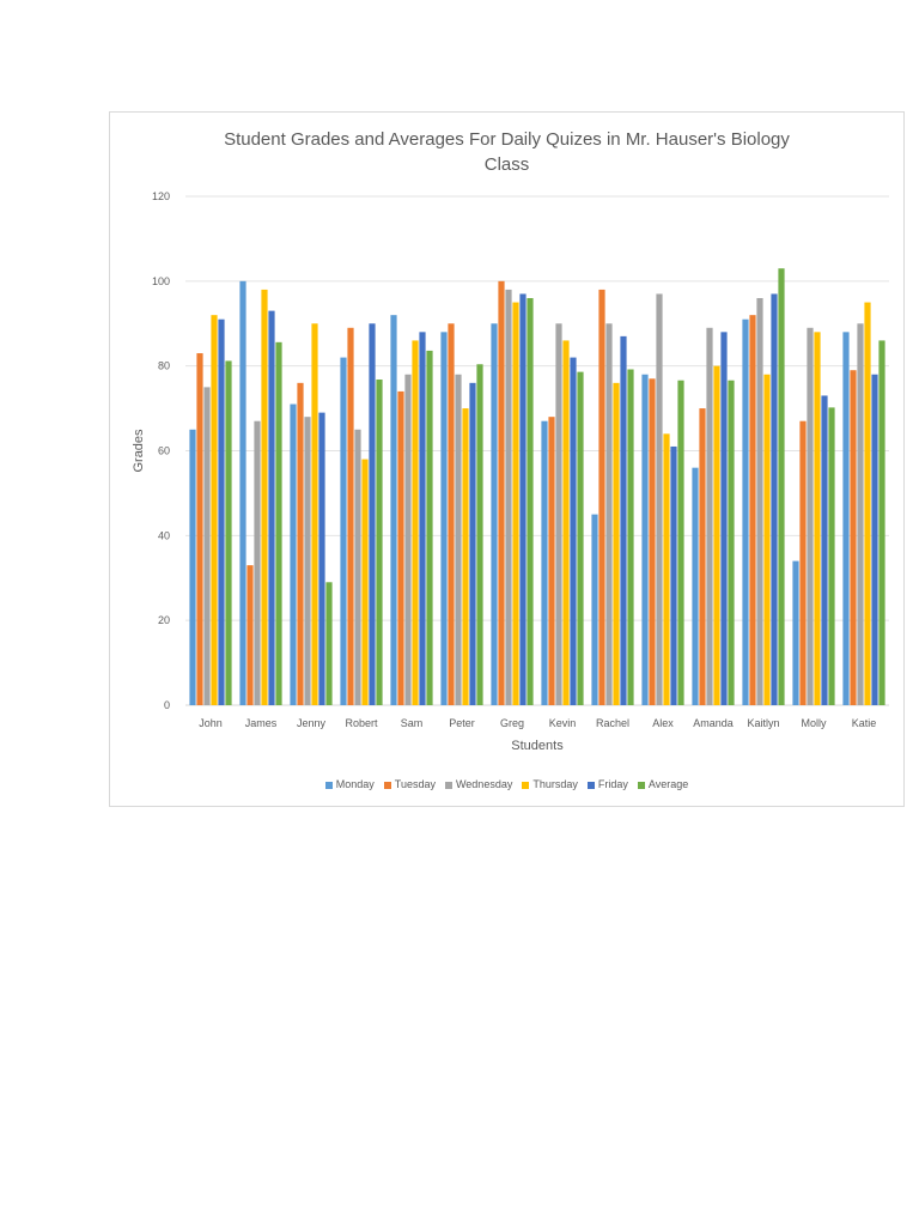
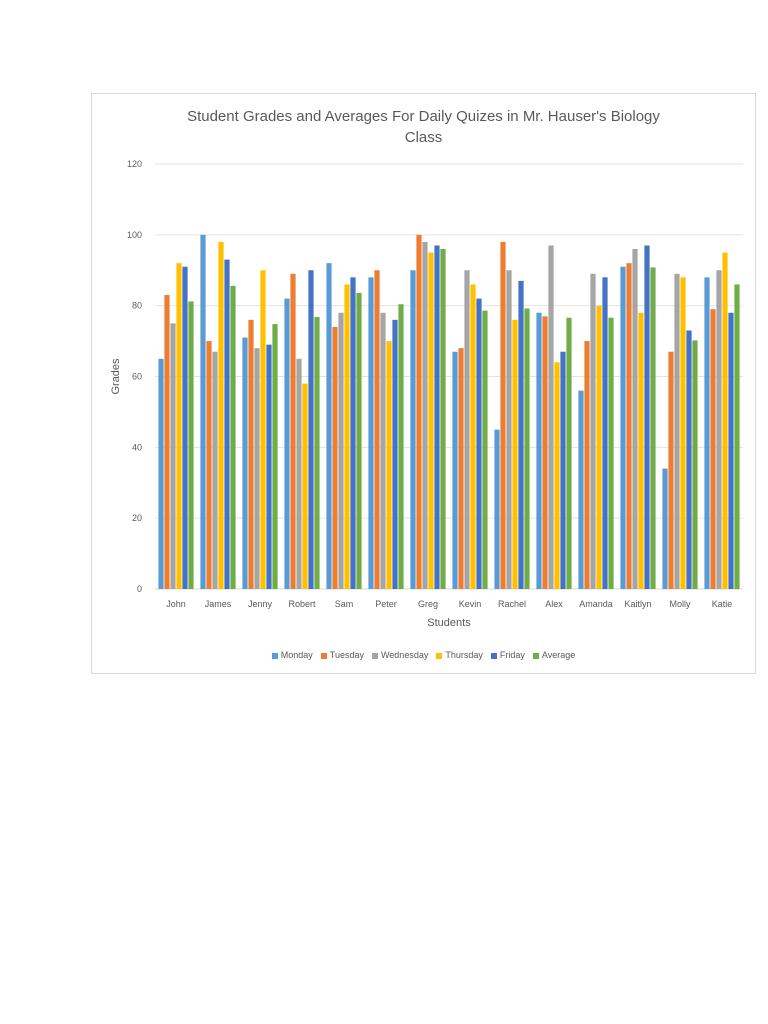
Tuesday/James: 33 -> 70
Average/Jenny: 29 -> 75
Friday/Alex: 61 -> 67
Average/Kaitlyn: 103 -> 91
